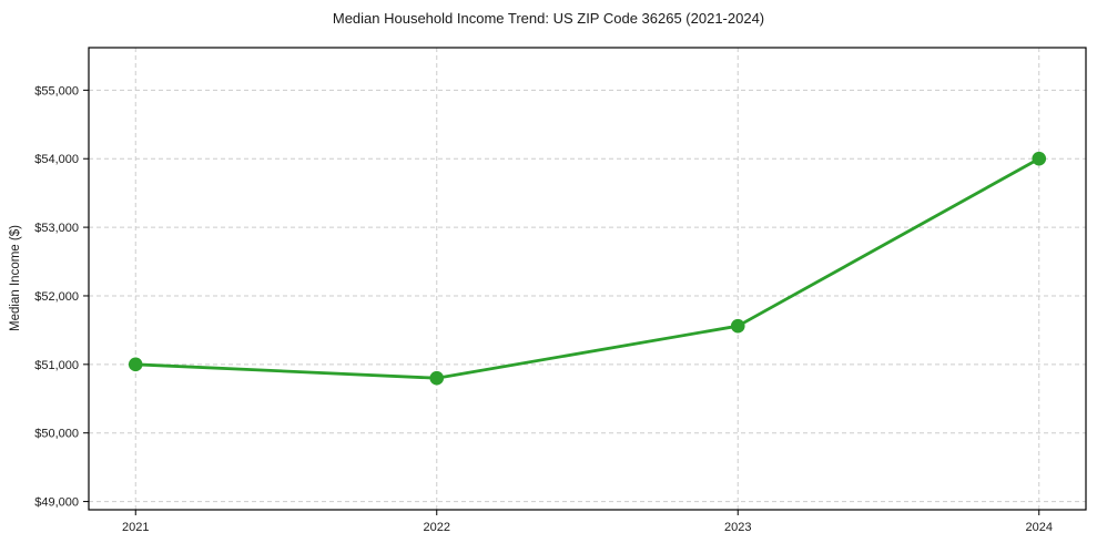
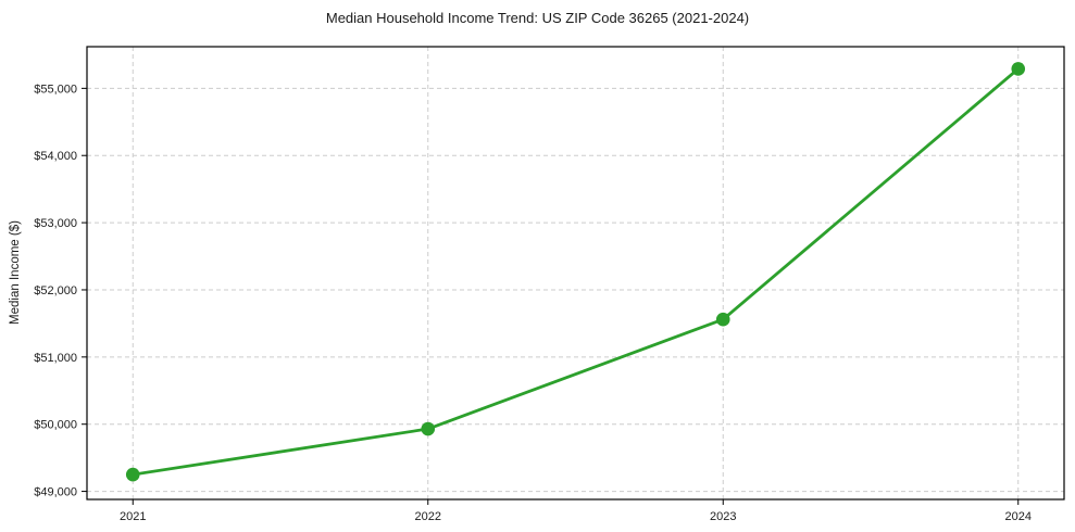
2021: $51000 -> $49200
2022: $50800 -> $49900
2024: $54000 -> $55300
